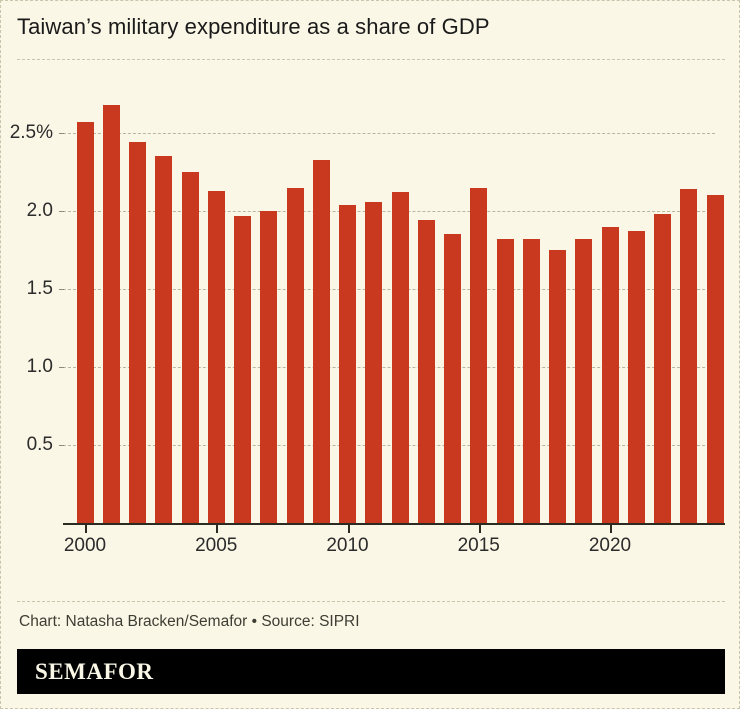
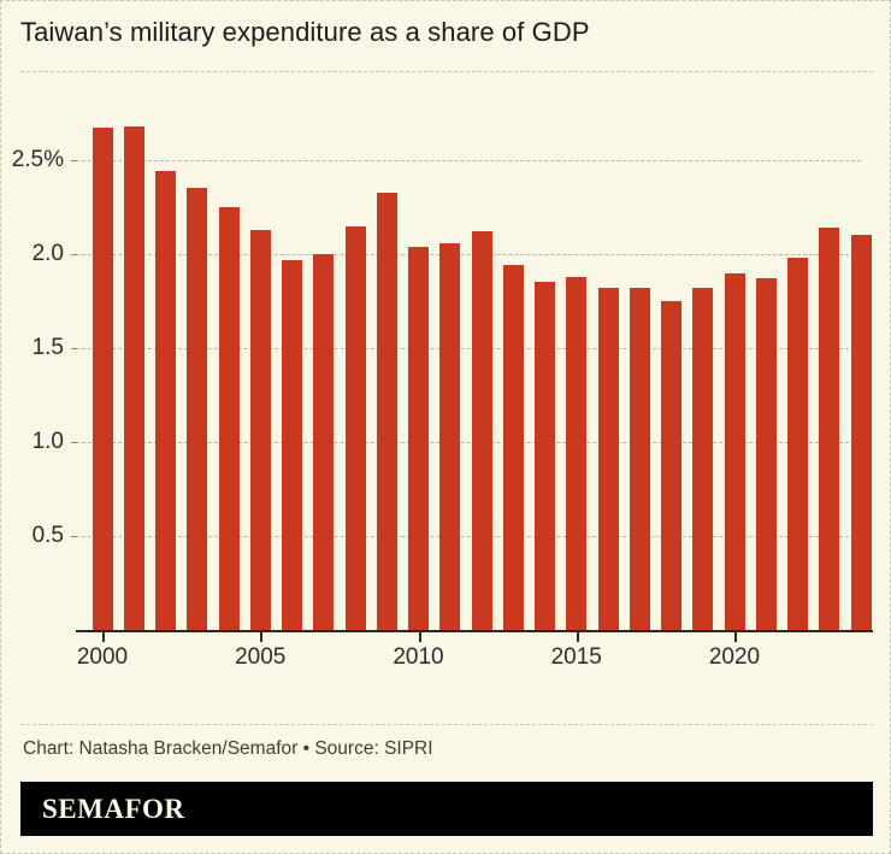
2000: 2.57% -> 2.67%
2015: 2.15% -> 1.88%
